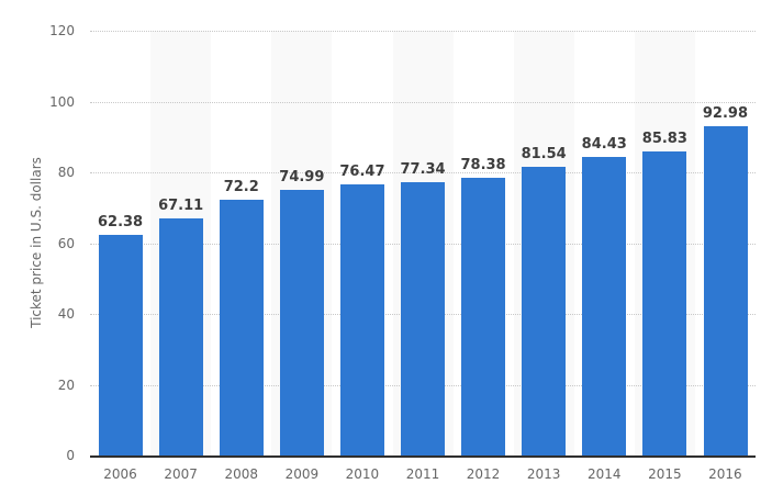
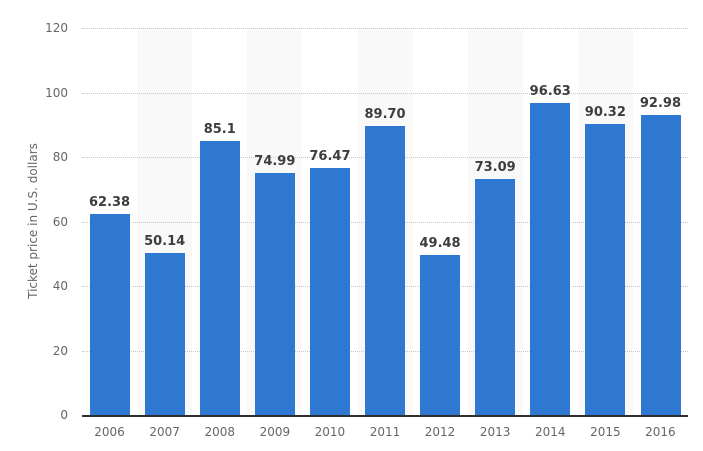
2007: 67.11 -> 50.14
2008: 72.2 -> 85.1
2011: 77.34 -> 89.70
2012: 78.38 -> 49.48
2013: 81.54 -> 73.09
2014: 84.43 -> 96.63
2015: 85.83 -> 90.32
